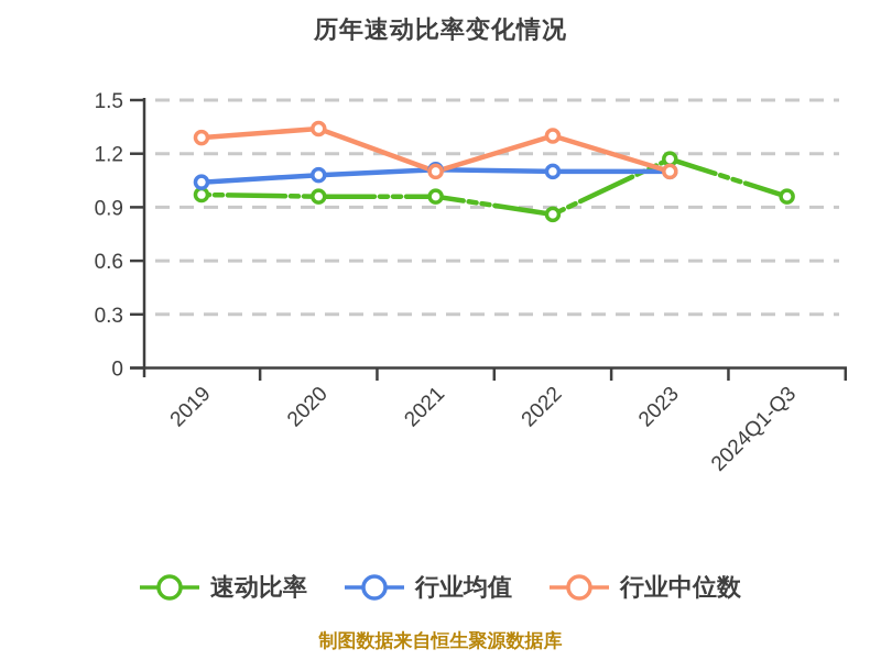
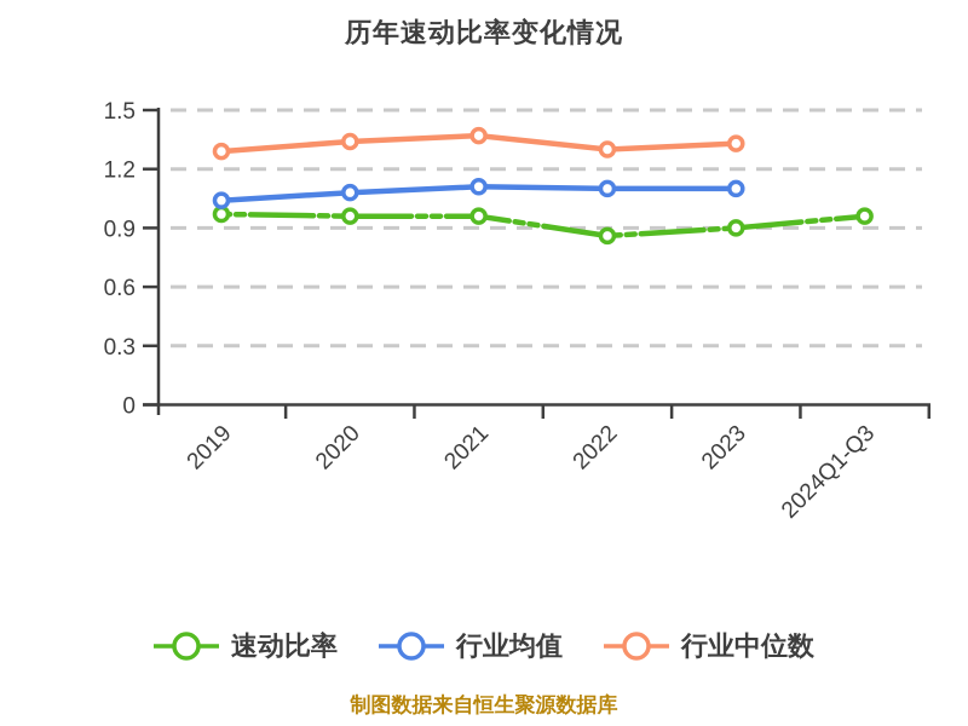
行业中位数/2021: 1.10 -> 1.37
速动比率/2023: 1.17 -> 0.90
行业中位数/2023: 1.10 -> 1.33
